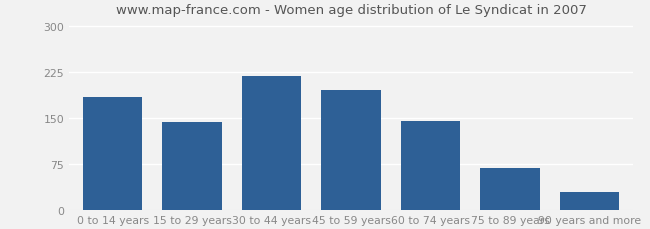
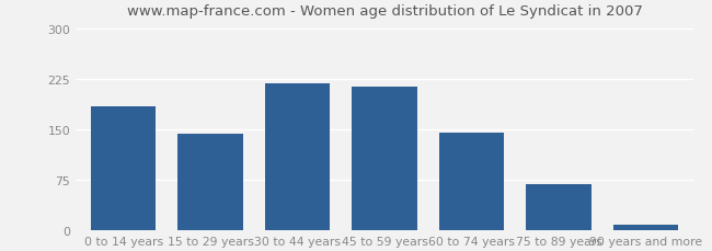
45 to 59 years: 196 -> 213
90 years and more: 30 -> 8
